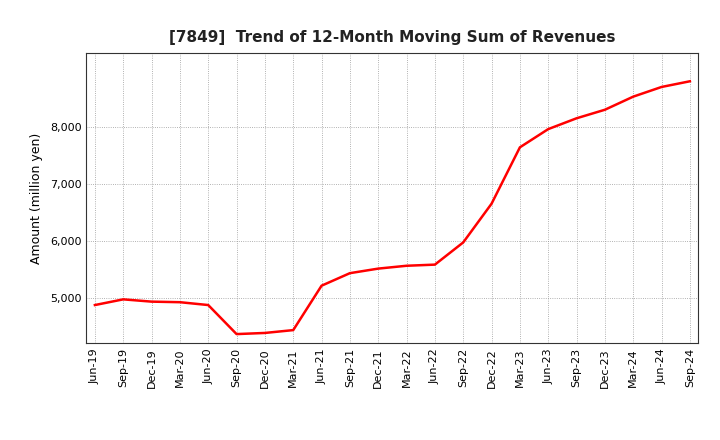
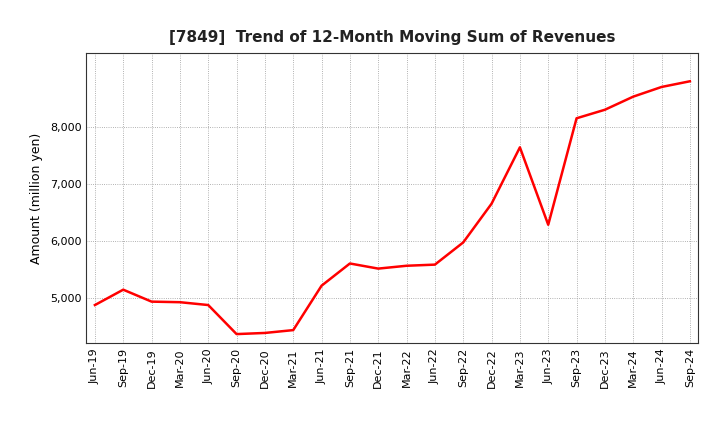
Sep-19: 4,970 -> 5,140
Sep-21: 5,430 -> 5,600
Jun-23: 7,960 -> 6,280
